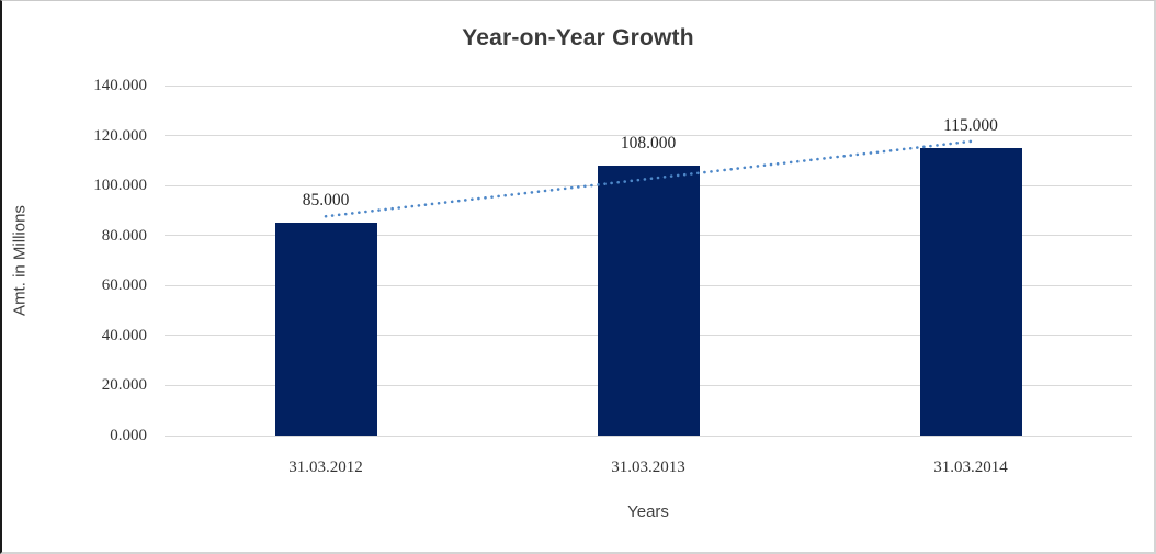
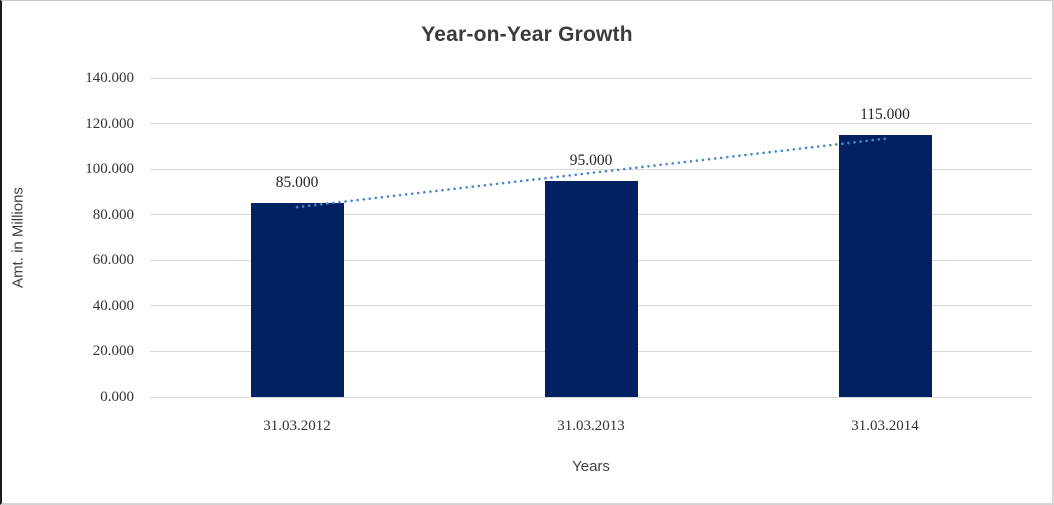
31.03.2013: 108.000 -> 95.000
